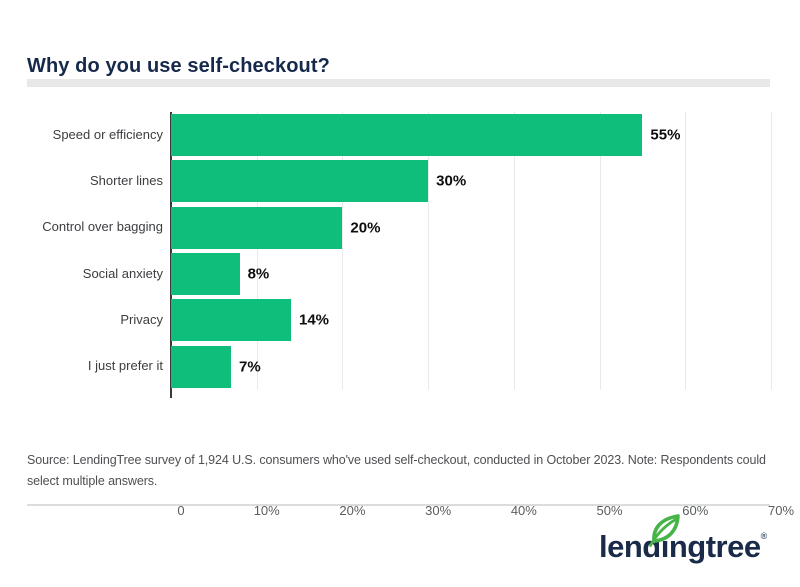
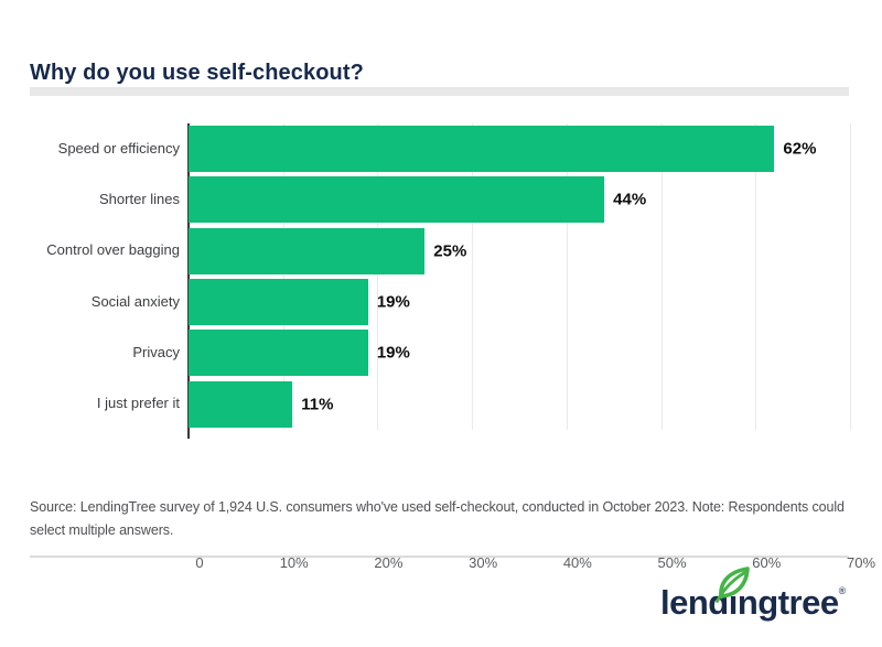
Speed or efficiency: 55% -> 62%
Shorter lines: 30% -> 44%
Control over bagging: 20% -> 25%
Social anxiety: 8% -> 19%
Privacy: 14% -> 19%
I just prefer it: 7% -> 11%
